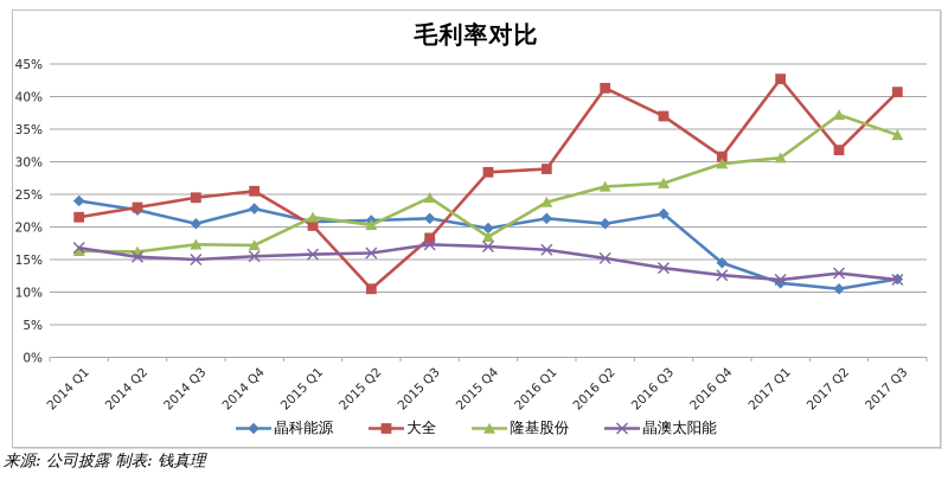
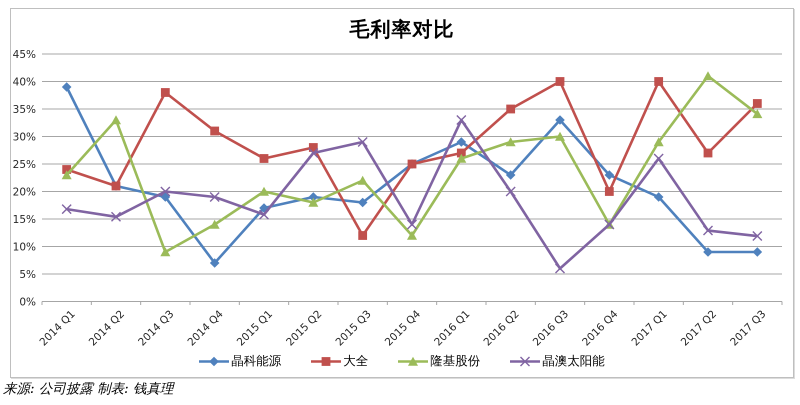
晶科能源/2014 Q1: 24% -> 39%
大全/2014 Q1: 22% -> 24%
隆基股份/2014 Q1: 16% -> 23%
晶科能源/2014 Q2: 23% -> 21%
大全/2014 Q2: 23% -> 21%
隆基股份/2014 Q2: 16% -> 33%
晶科能源/2014 Q3: 20% -> 19%
大全/2014 Q3: 24% -> 38%
隆基股份/2014 Q3: 17% -> 9%
晶澳太阳能/2014 Q3: 15% -> 20%
晶科能源/2014 Q4: 23% -> 7%
大全/2014 Q4: 26% -> 31%
隆基股份/2014 Q4: 17% -> 14%
晶澳太阳能/2014 Q4: 16% -> 19%
晶科能源/2015 Q1: 21% -> 17%
大全/2015 Q1: 20% -> 26%
隆基股份/2015 Q1: 22% -> 20%
晶科能源/2015 Q2: 21% -> 19%
大全/2015 Q2: 10% -> 28%
隆基股份/2015 Q2: 20% -> 18%
晶澳太阳能/2015 Q2: 16% -> 27%
晶科能源/2015 Q3: 21% -> 18%
大全/2015 Q3: 18% -> 12%
隆基股份/2015 Q3: 24% -> 22%
晶澳太阳能/2015 Q3: 17% -> 29%
晶科能源/2015 Q4: 20% -> 25%
大全/2015 Q4: 28% -> 25%
隆基股份/2015 Q4: 18% -> 12%
晶澳太阳能/2015 Q4: 17% -> 14%
晶科能源/2016 Q1: 21% -> 29%
大全/2016 Q1: 29% -> 27%
隆基股份/2016 Q1: 24% -> 26%
晶澳太阳能/2016 Q1: 16% -> 33%
晶科能源/2016 Q2: 20% -> 23%
大全/2016 Q2: 41% -> 35%
隆基股份/2016 Q2: 26% -> 29%
晶澳太阳能/2016 Q2: 15% -> 20%
晶科能源/2016 Q3: 22% -> 33%
大全/2016 Q3: 37% -> 40%
隆基股份/2016 Q3: 27% -> 30%
晶澳太阳能/2016 Q3: 14% -> 6%
晶科能源/2016 Q4: 14% -> 23%
大全/2016 Q4: 31% -> 20%
隆基股份/2016 Q4: 30% -> 14%
晶澳太阳能/2016 Q4: 13% -> 14%
晶科能源/2017 Q1: 11% -> 19%
大全/2017 Q1: 43% -> 40%
隆基股份/2017 Q1: 31% -> 29%
晶澳太阳能/2017 Q1: 12% -> 26%
晶科能源/2017 Q2: 10% -> 9%
大全/2017 Q2: 32% -> 27%
隆基股份/2017 Q2: 37% -> 41%
晶科能源/2017 Q3: 12% -> 9%
大全/2017 Q3: 41% -> 36%
